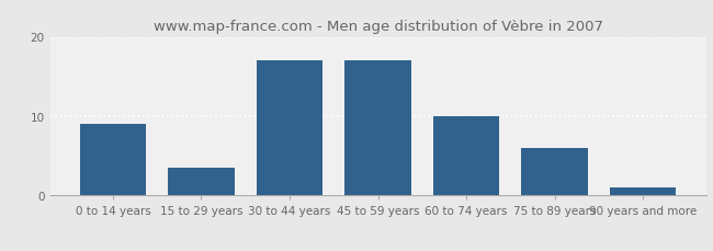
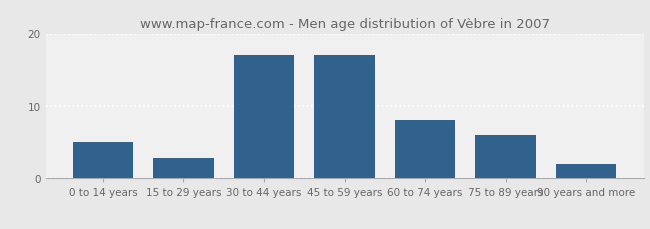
0 to 14 years: 9.0 -> 5.0
15 to 29 years: 3.5 -> 2.8
60 to 74 years: 10.0 -> 8.0
90 years and more: 1.0 -> 2.0
